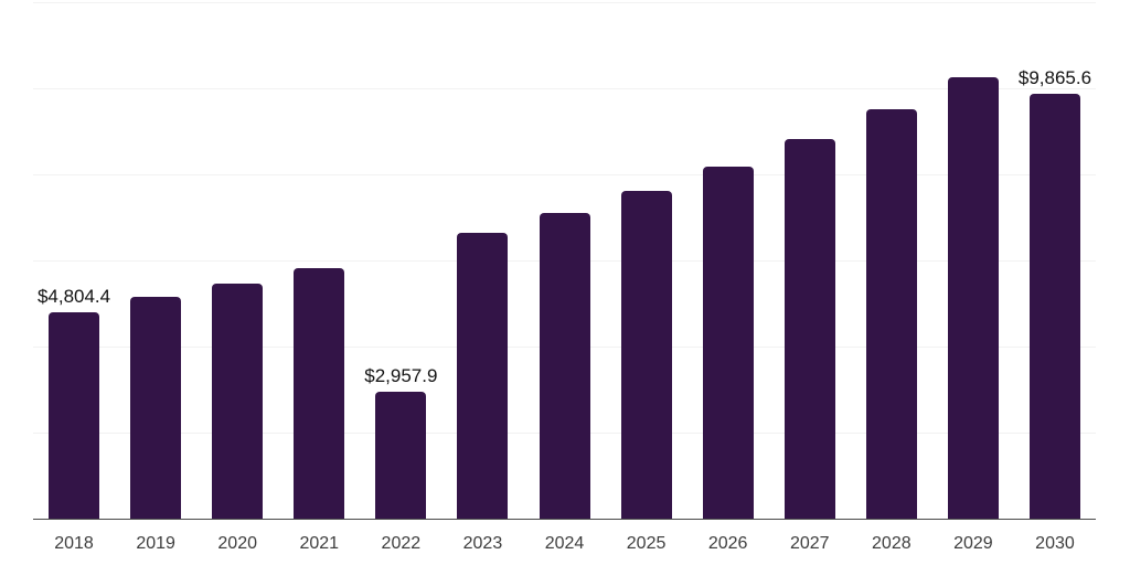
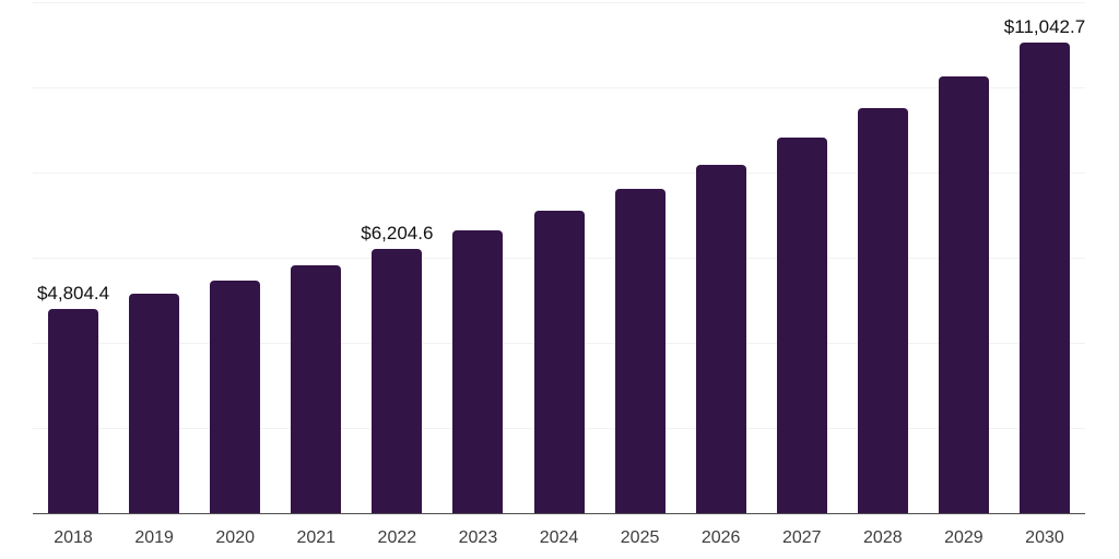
2022: $2,957.9 -> $6,204.6
2030: $9,865.6 -> $11,042.7
